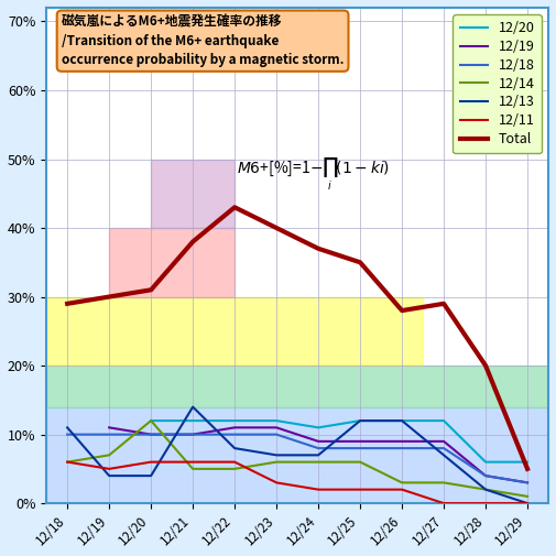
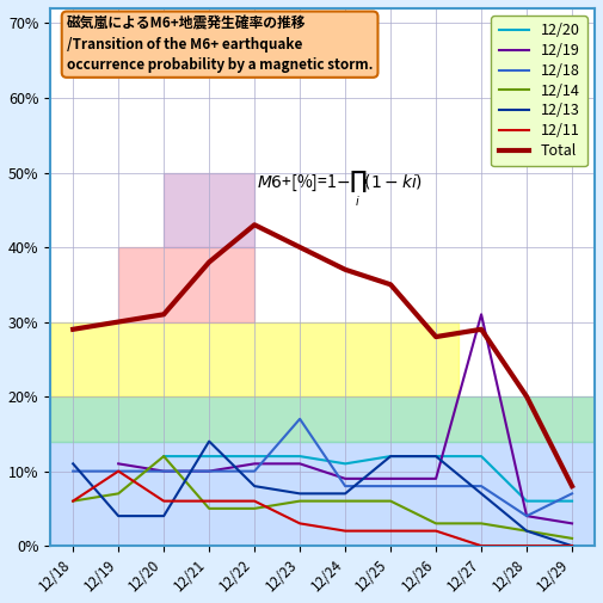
12/11/12/19: 5% -> 10%
12/18/12/23: 10% -> 17%
12/19/12/27: 9% -> 31%
12/18/12/29: 3% -> 7%
Total/12/29: 5% -> 8%
